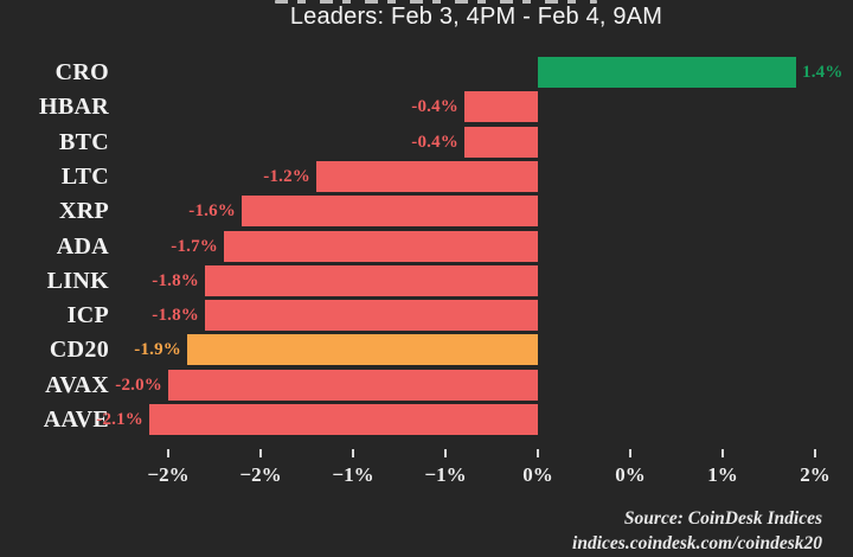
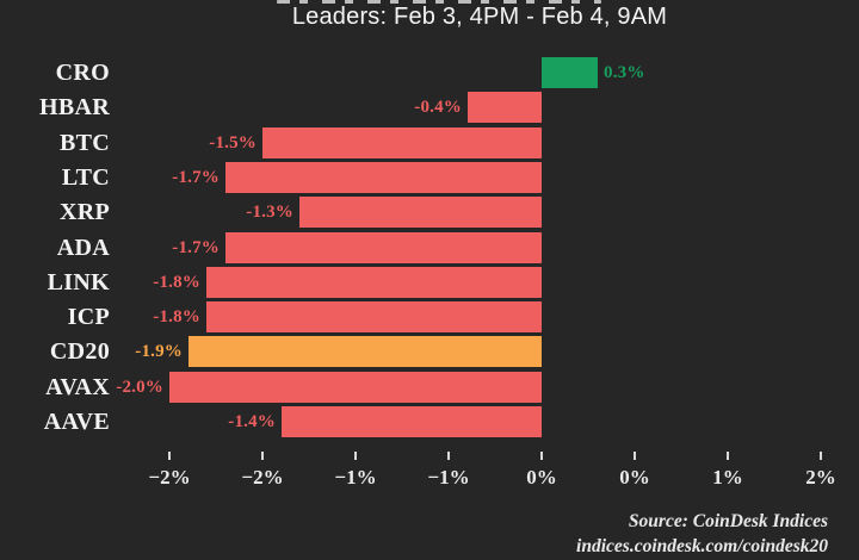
CRO: 1.4% -> 0.3%
BTC: -0.4% -> -1.5%
LTC: -1.2% -> -1.7%
XRP: -1.6% -> -1.3%
AAVE: -2.1% -> -1.4%
